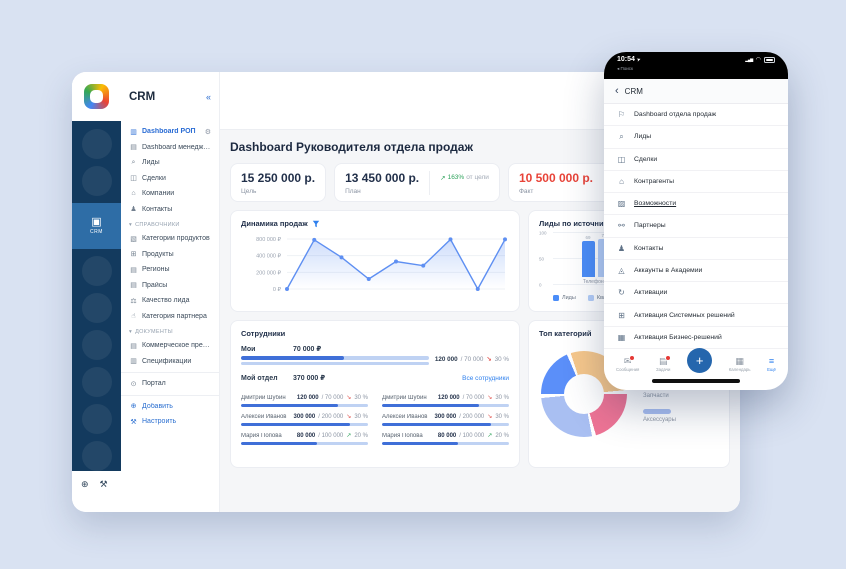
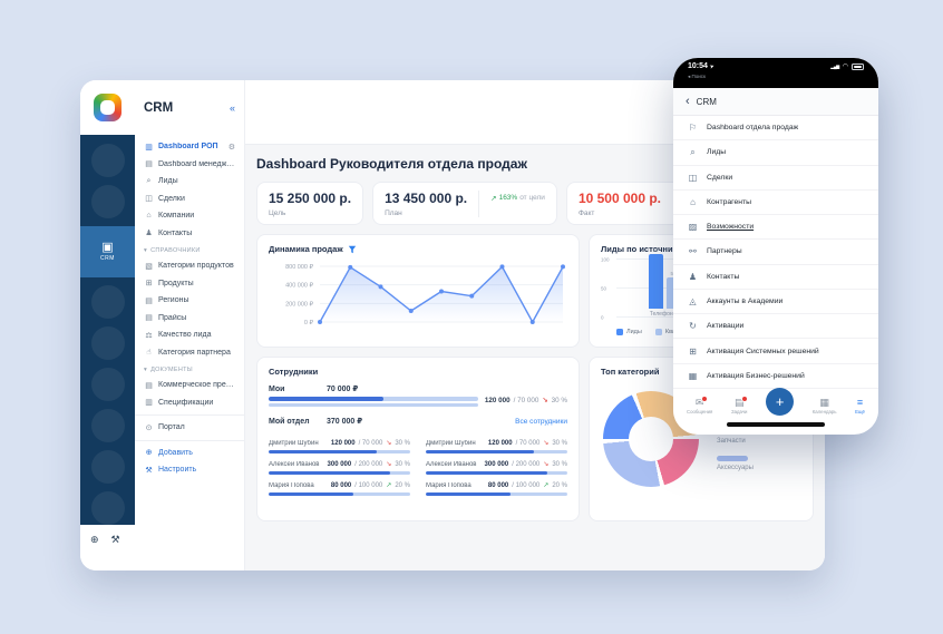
Лиды по источникам/Лиды/Телефония: 69 -> 94
Лиды по источникам/Квалифицированные/Телефония: 74 -> 53
Лиды по источникам/Квалифицированные/Почта: 56 -> 53
